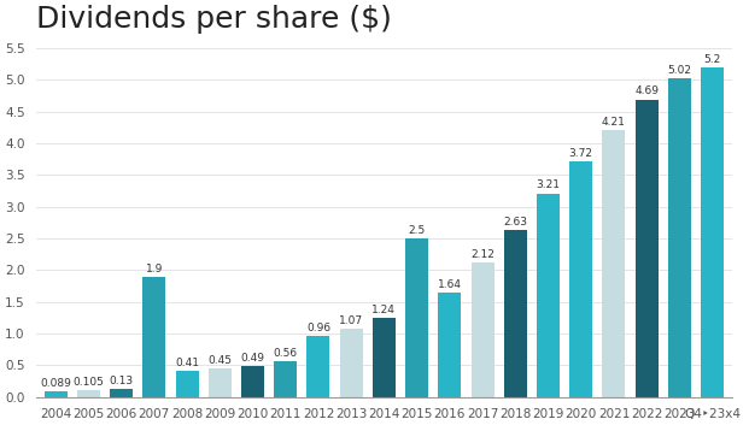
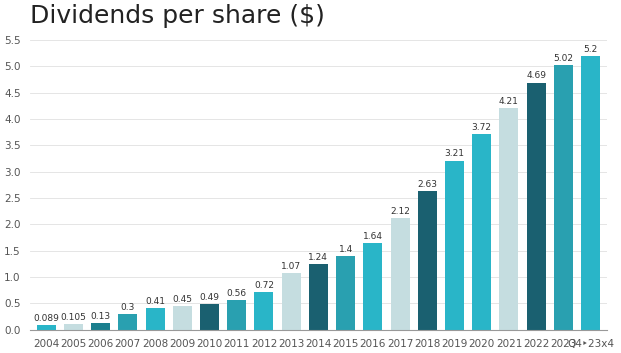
2007: 1.9 -> 0.3
2012: 0.96 -> 0.72
2015: 2.5 -> 1.4
